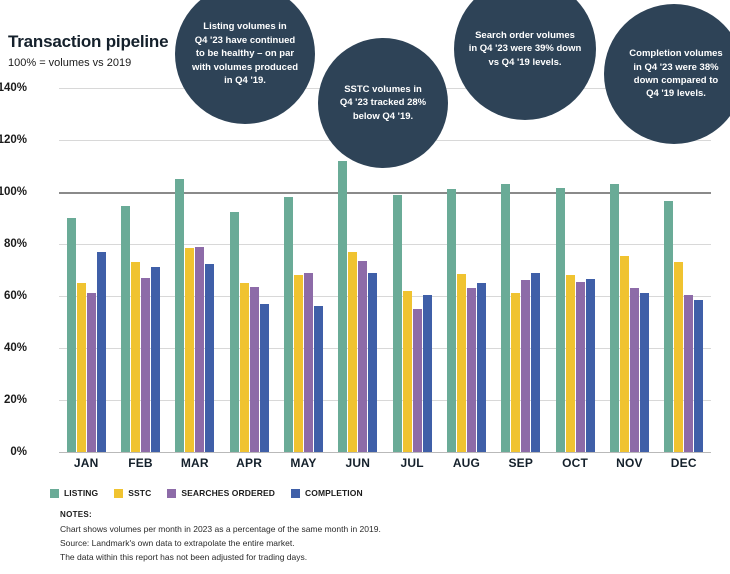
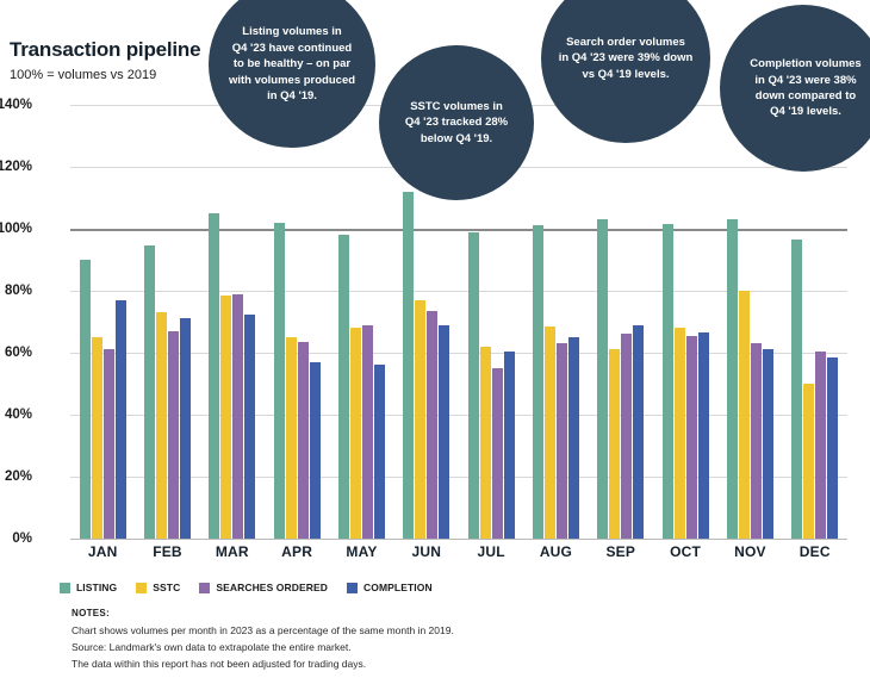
LISTING/APR: 92% -> 102%
SSTC/NOV: 76% -> 80%
SSTC/DEC: 73% -> 50%
